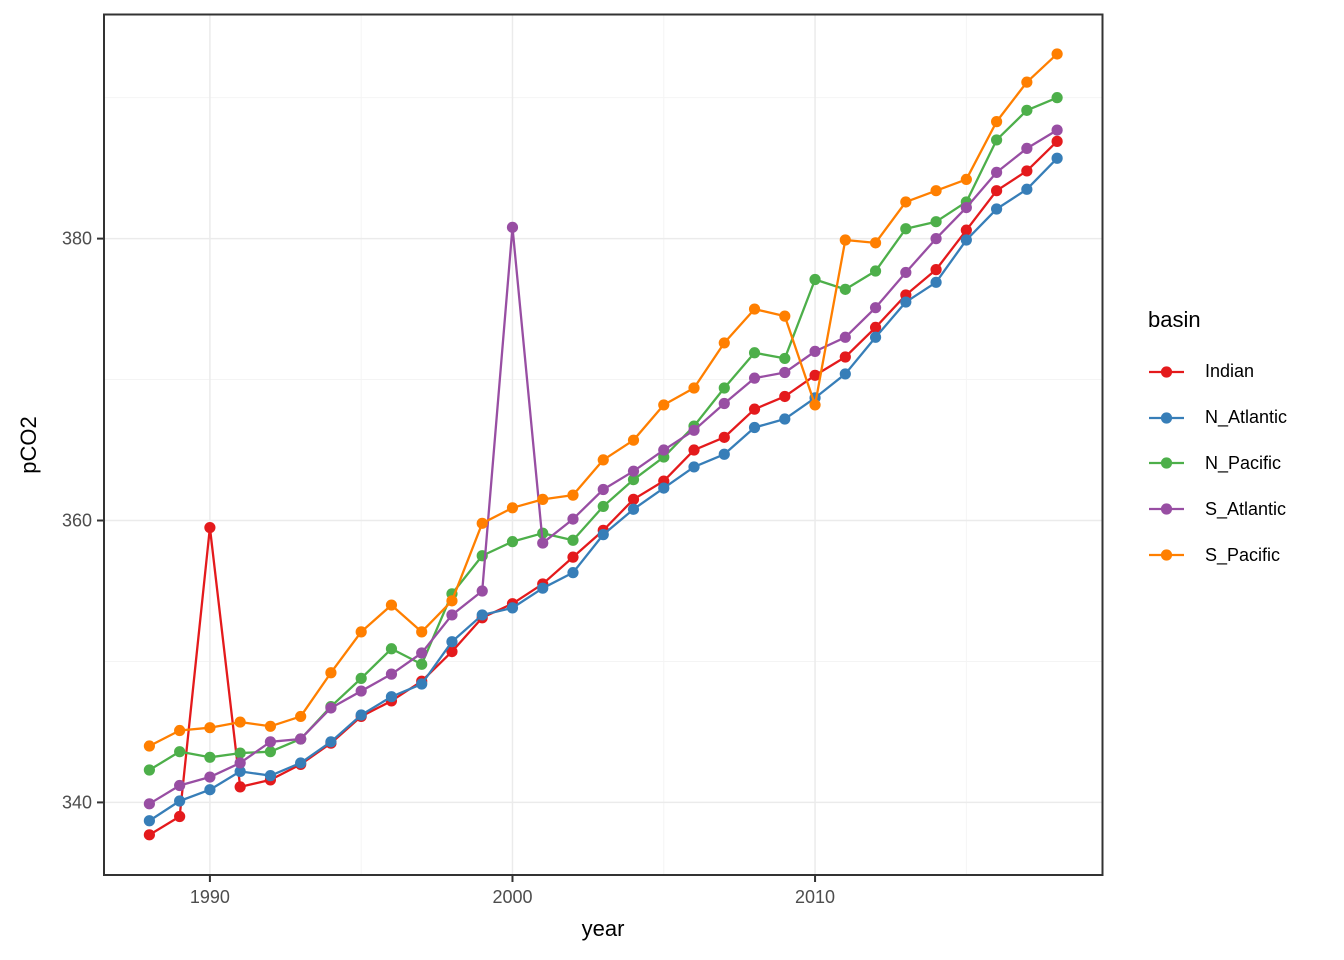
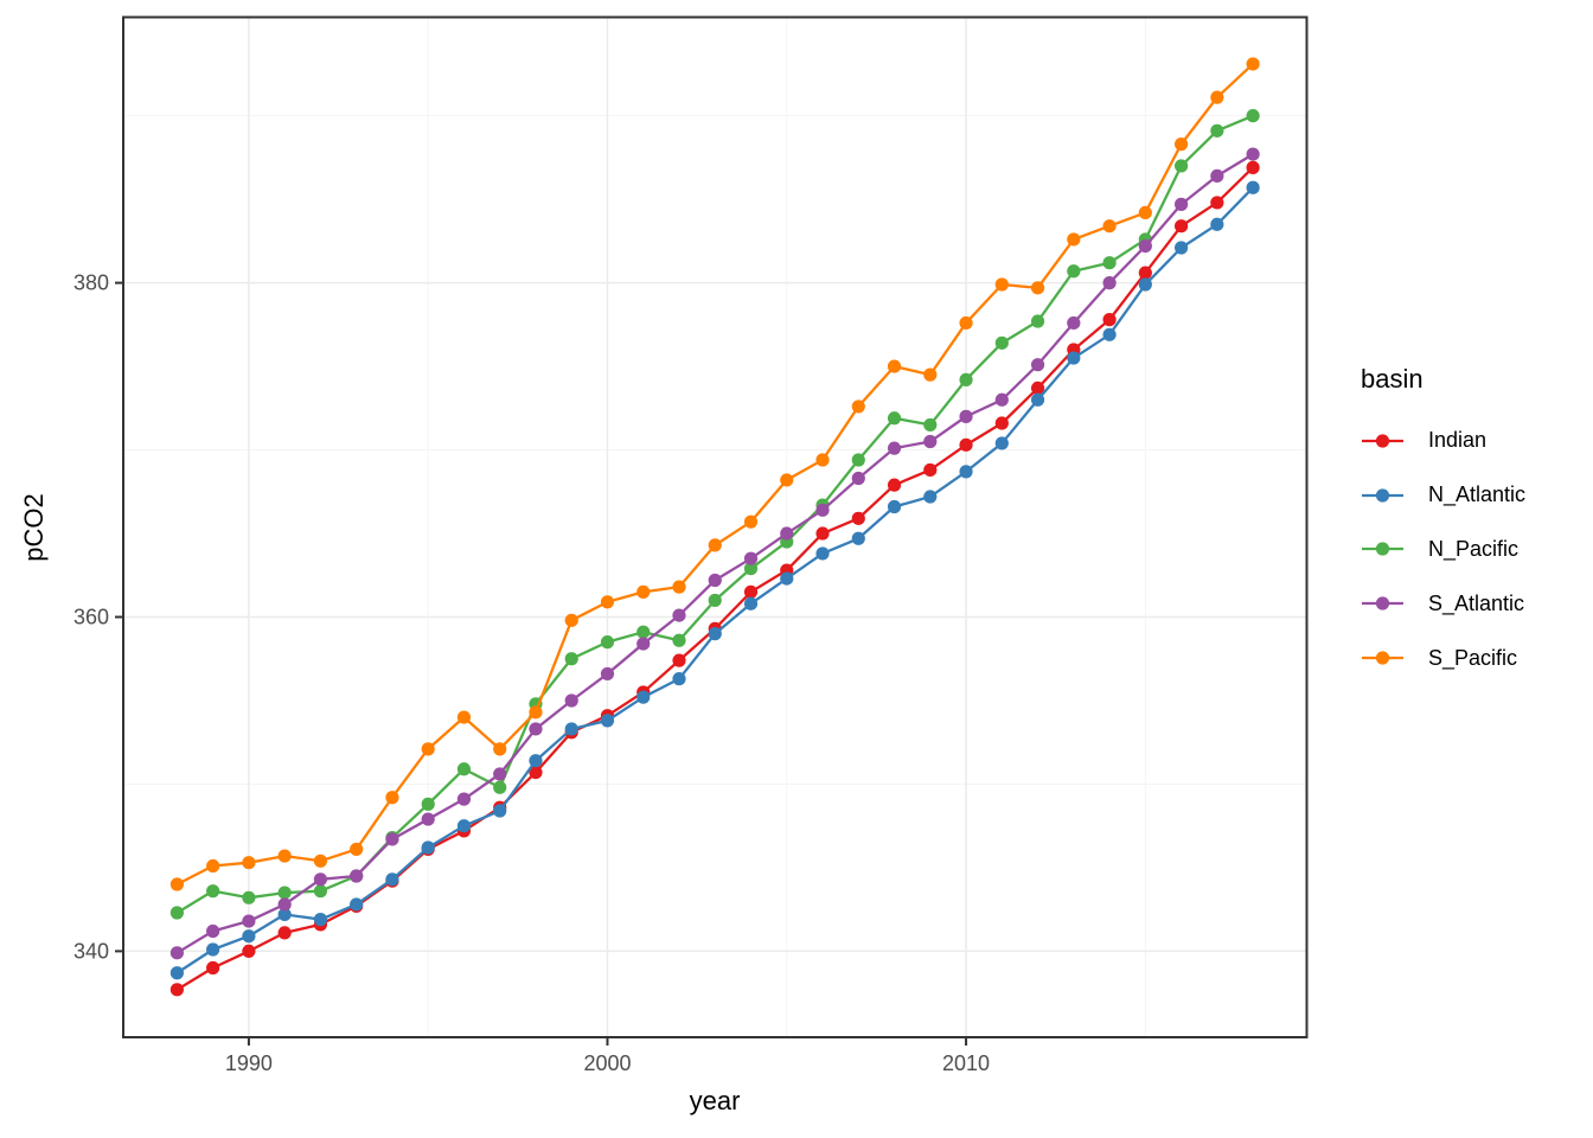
Indian/1990: 359.5 -> 340.0
S_Atlantic/2000: 380.8 -> 356.6
N_Pacific/2010: 377.1 -> 374.2
S_Pacific/2010: 368.2 -> 377.6
